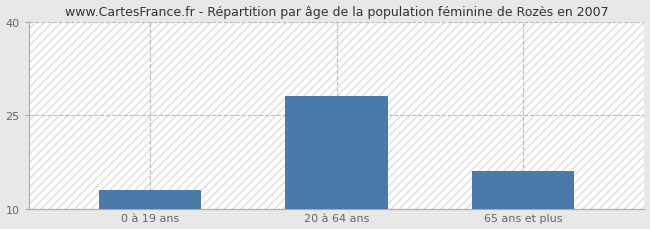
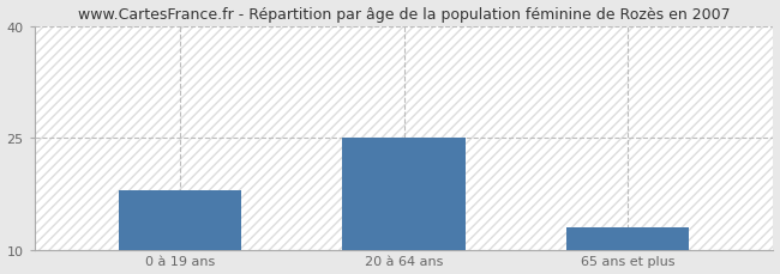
0 à 19 ans: 13 -> 18
20 à 64 ans: 28 -> 25
65 ans et plus: 16 -> 13
